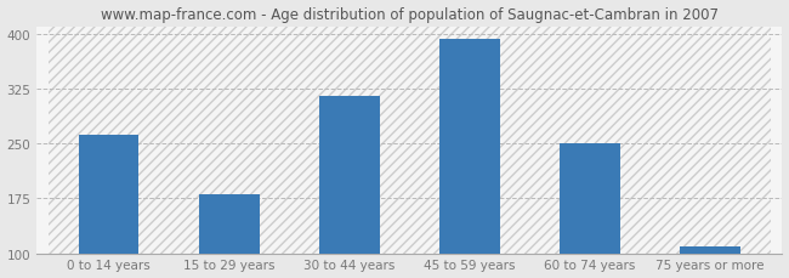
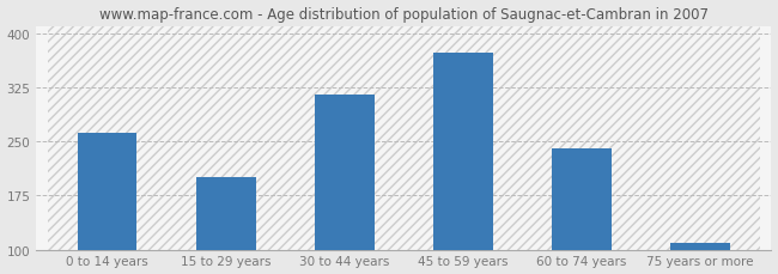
15 to 29 years: 181 -> 200
45 to 59 years: 392 -> 372
60 to 74 years: 250 -> 240
